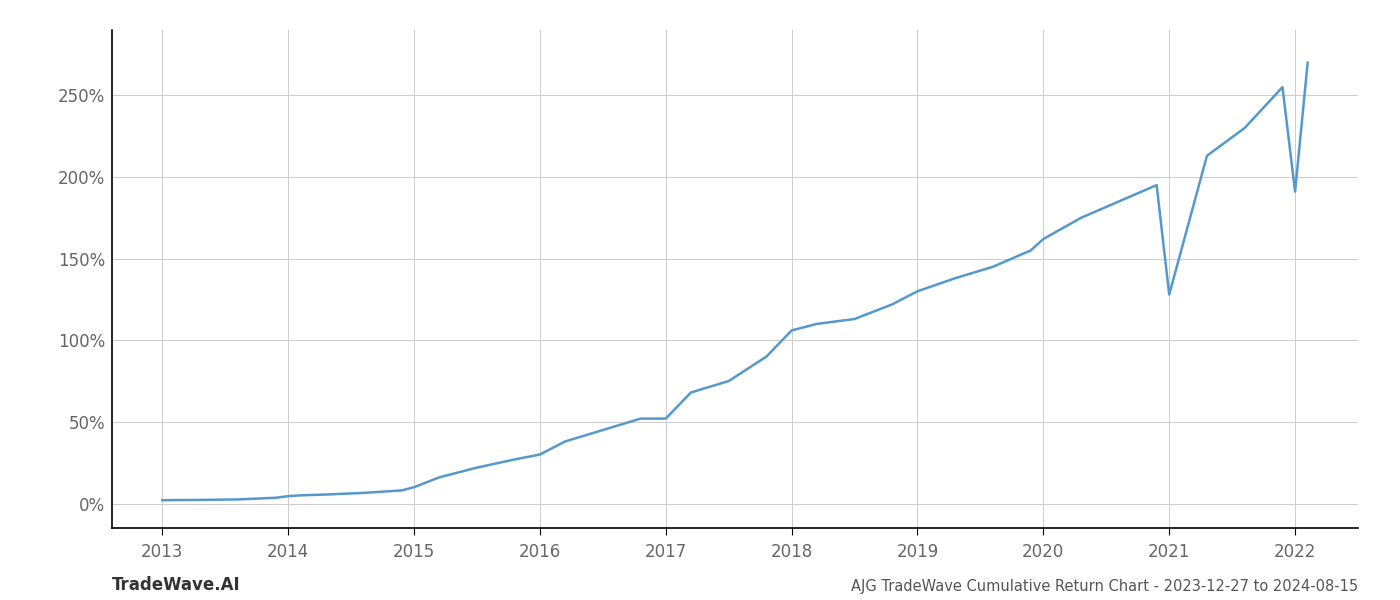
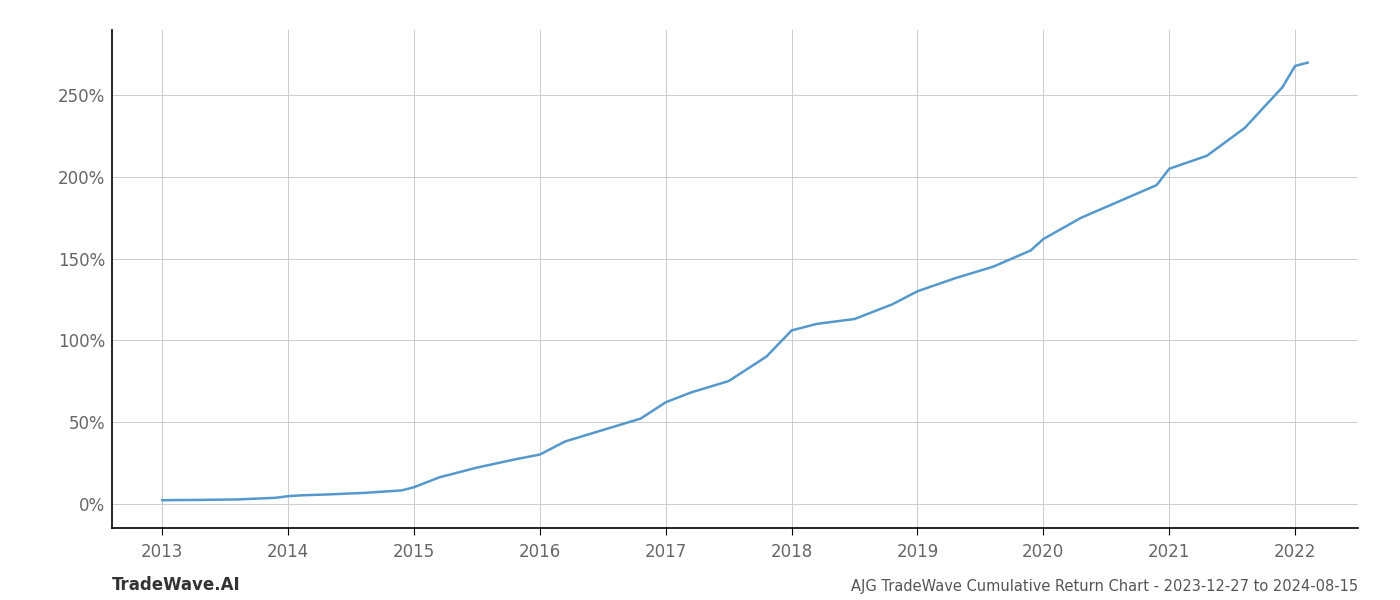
2017: 52% -> 62%
2021: 128% -> 205%
2022: 191% -> 268%
